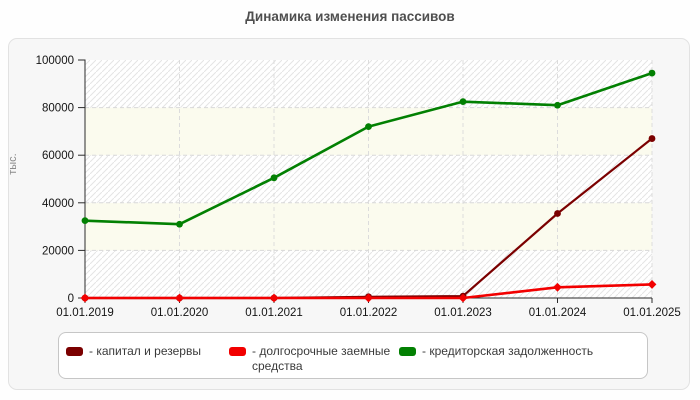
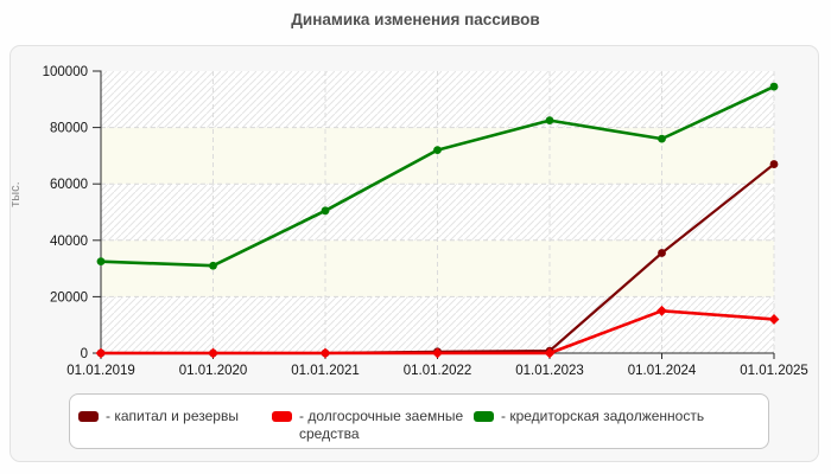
долгосрочные заемные средства/01.01.2024: 4000 -> 15000
кредиторская задолженность/01.01.2024: 81000 -> 76000
долгосрочные заемные средства/01.01.2025: 6000 -> 12000
